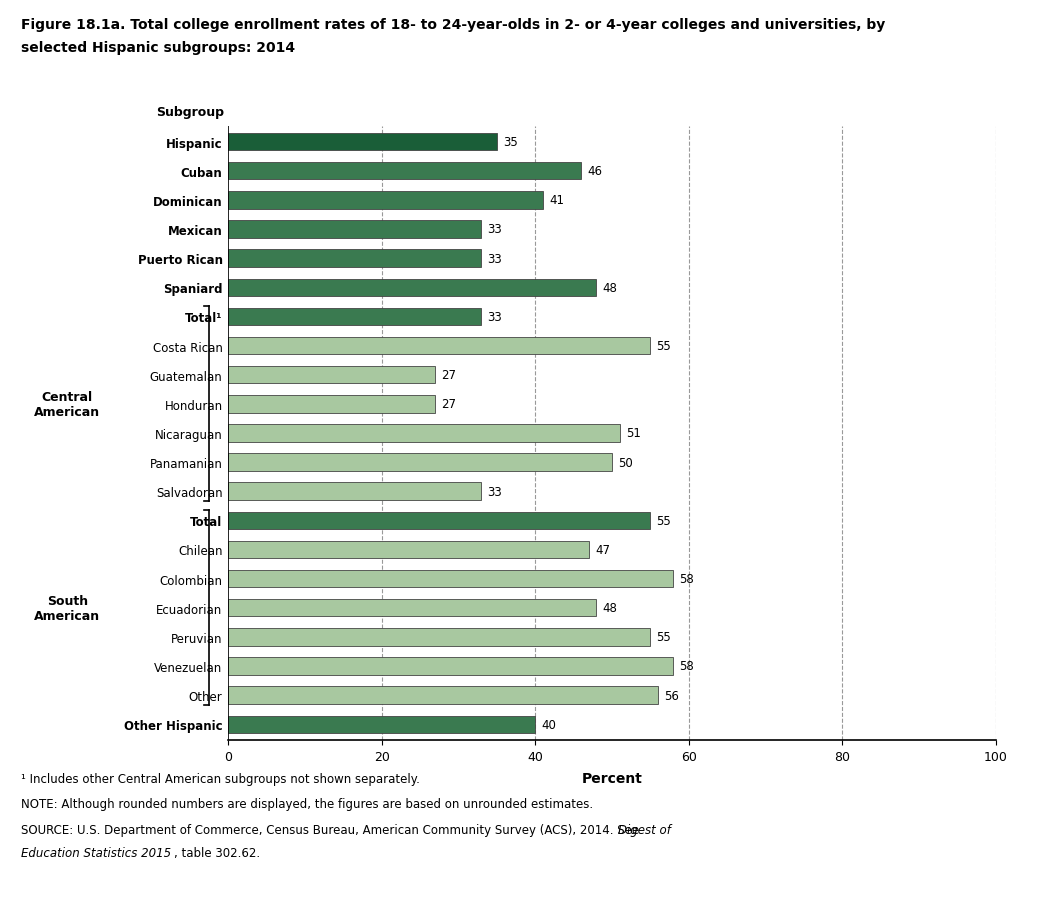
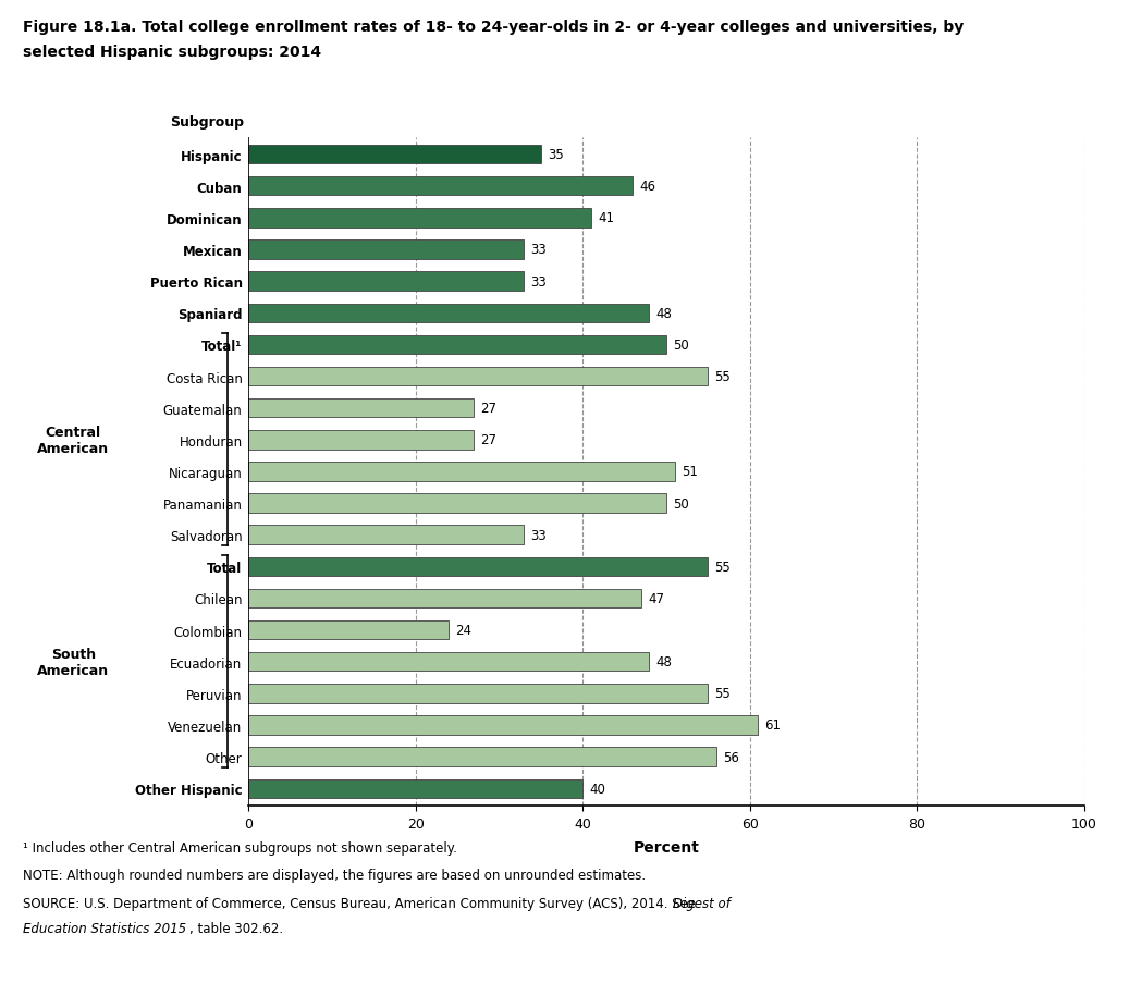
Total¹: 33 -> 50
Colombian: 58 -> 24
Venezuelan: 58 -> 61
